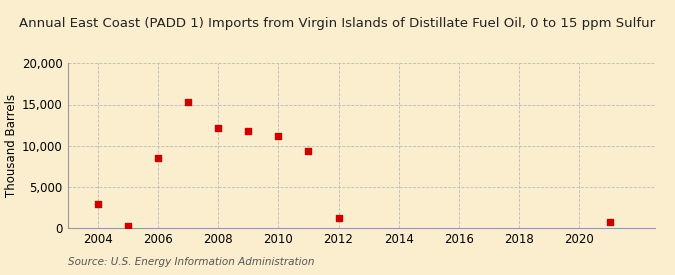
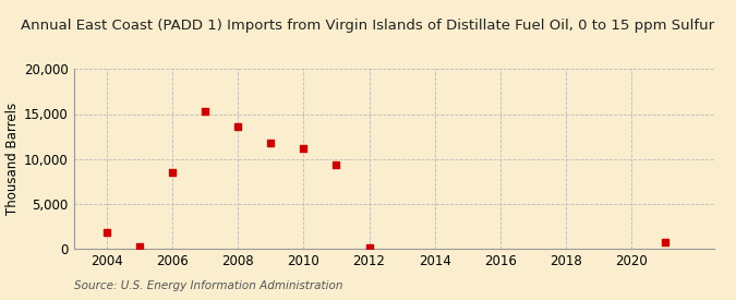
2004: 3,000 -> 1,900
2008: 12,200 -> 13,600
2012: 1,200 -> 100
